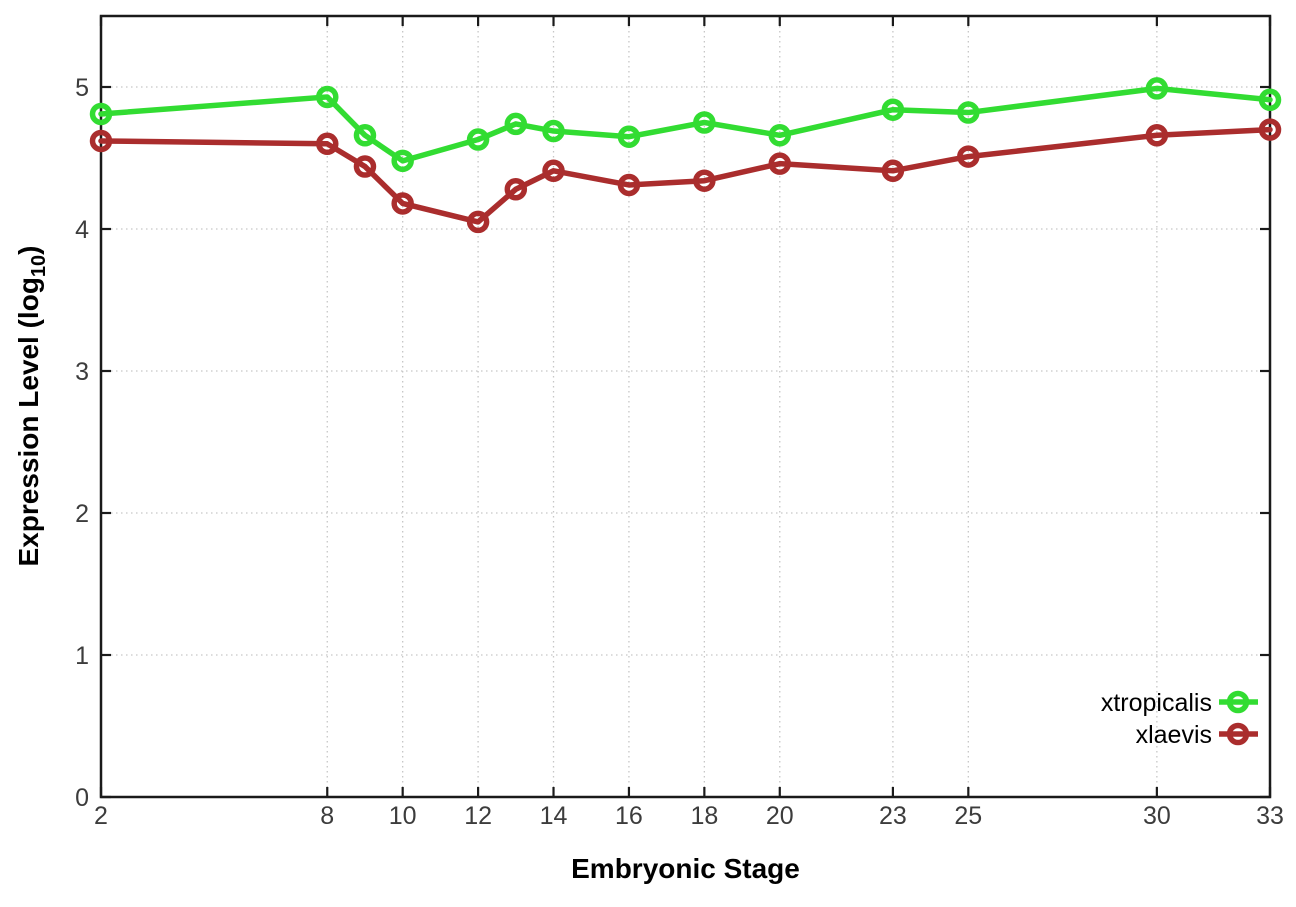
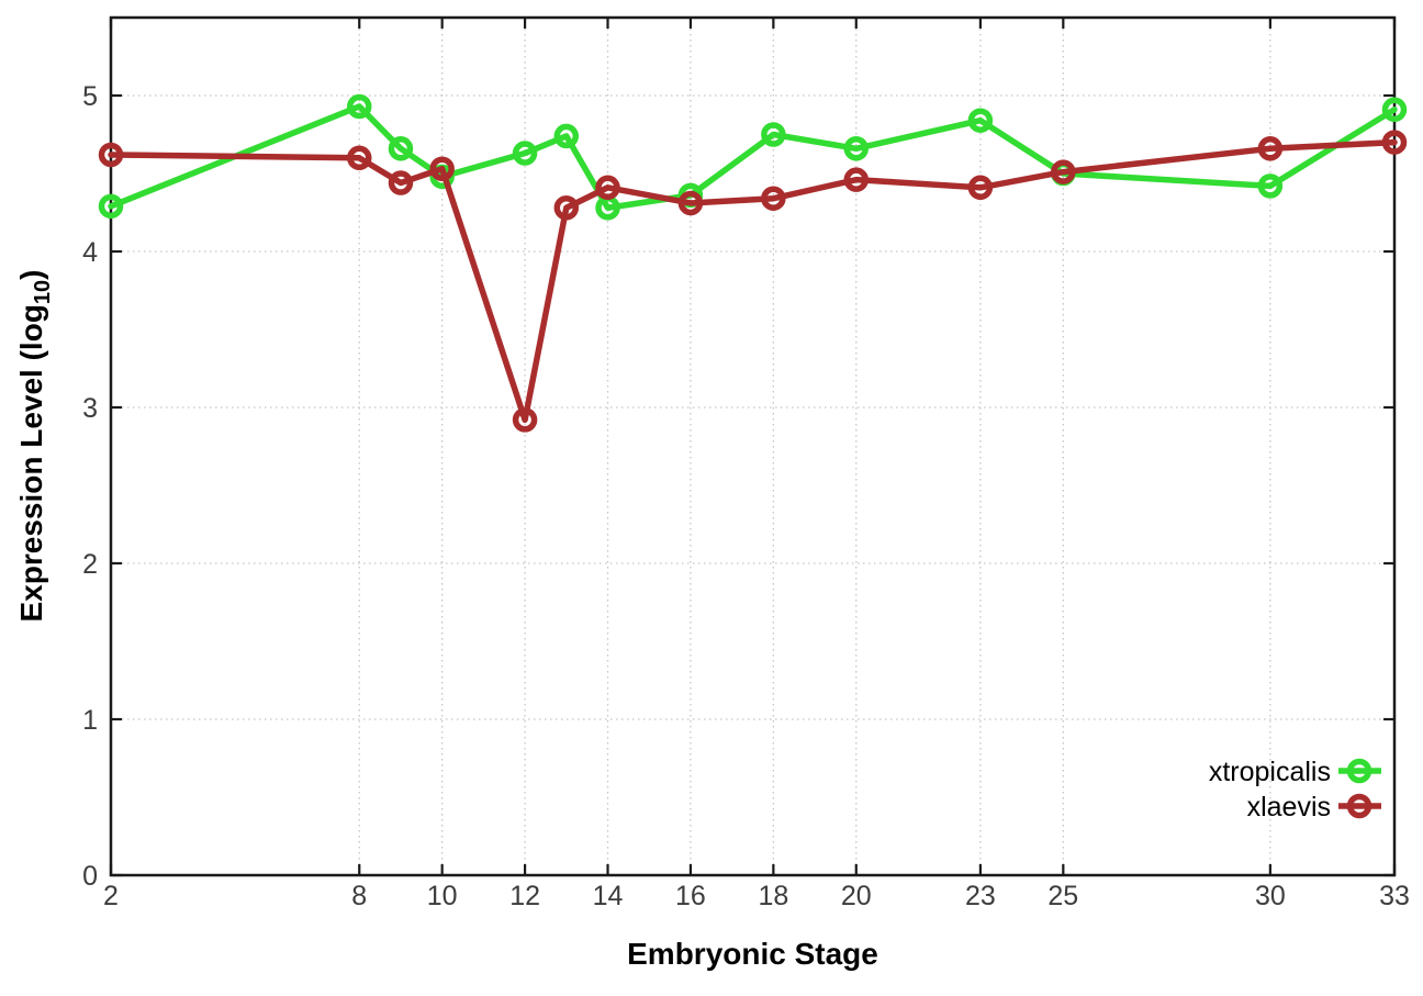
xtropicalis/2: 4.81 -> 4.29
xlaevis/10: 4.18 -> 4.53
xlaevis/12: 4.05 -> 2.92
xtropicalis/14: 4.69 -> 4.28
xtropicalis/16: 4.65 -> 4.36
xtropicalis/25: 4.82 -> 4.50
xtropicalis/30: 4.99 -> 4.42
